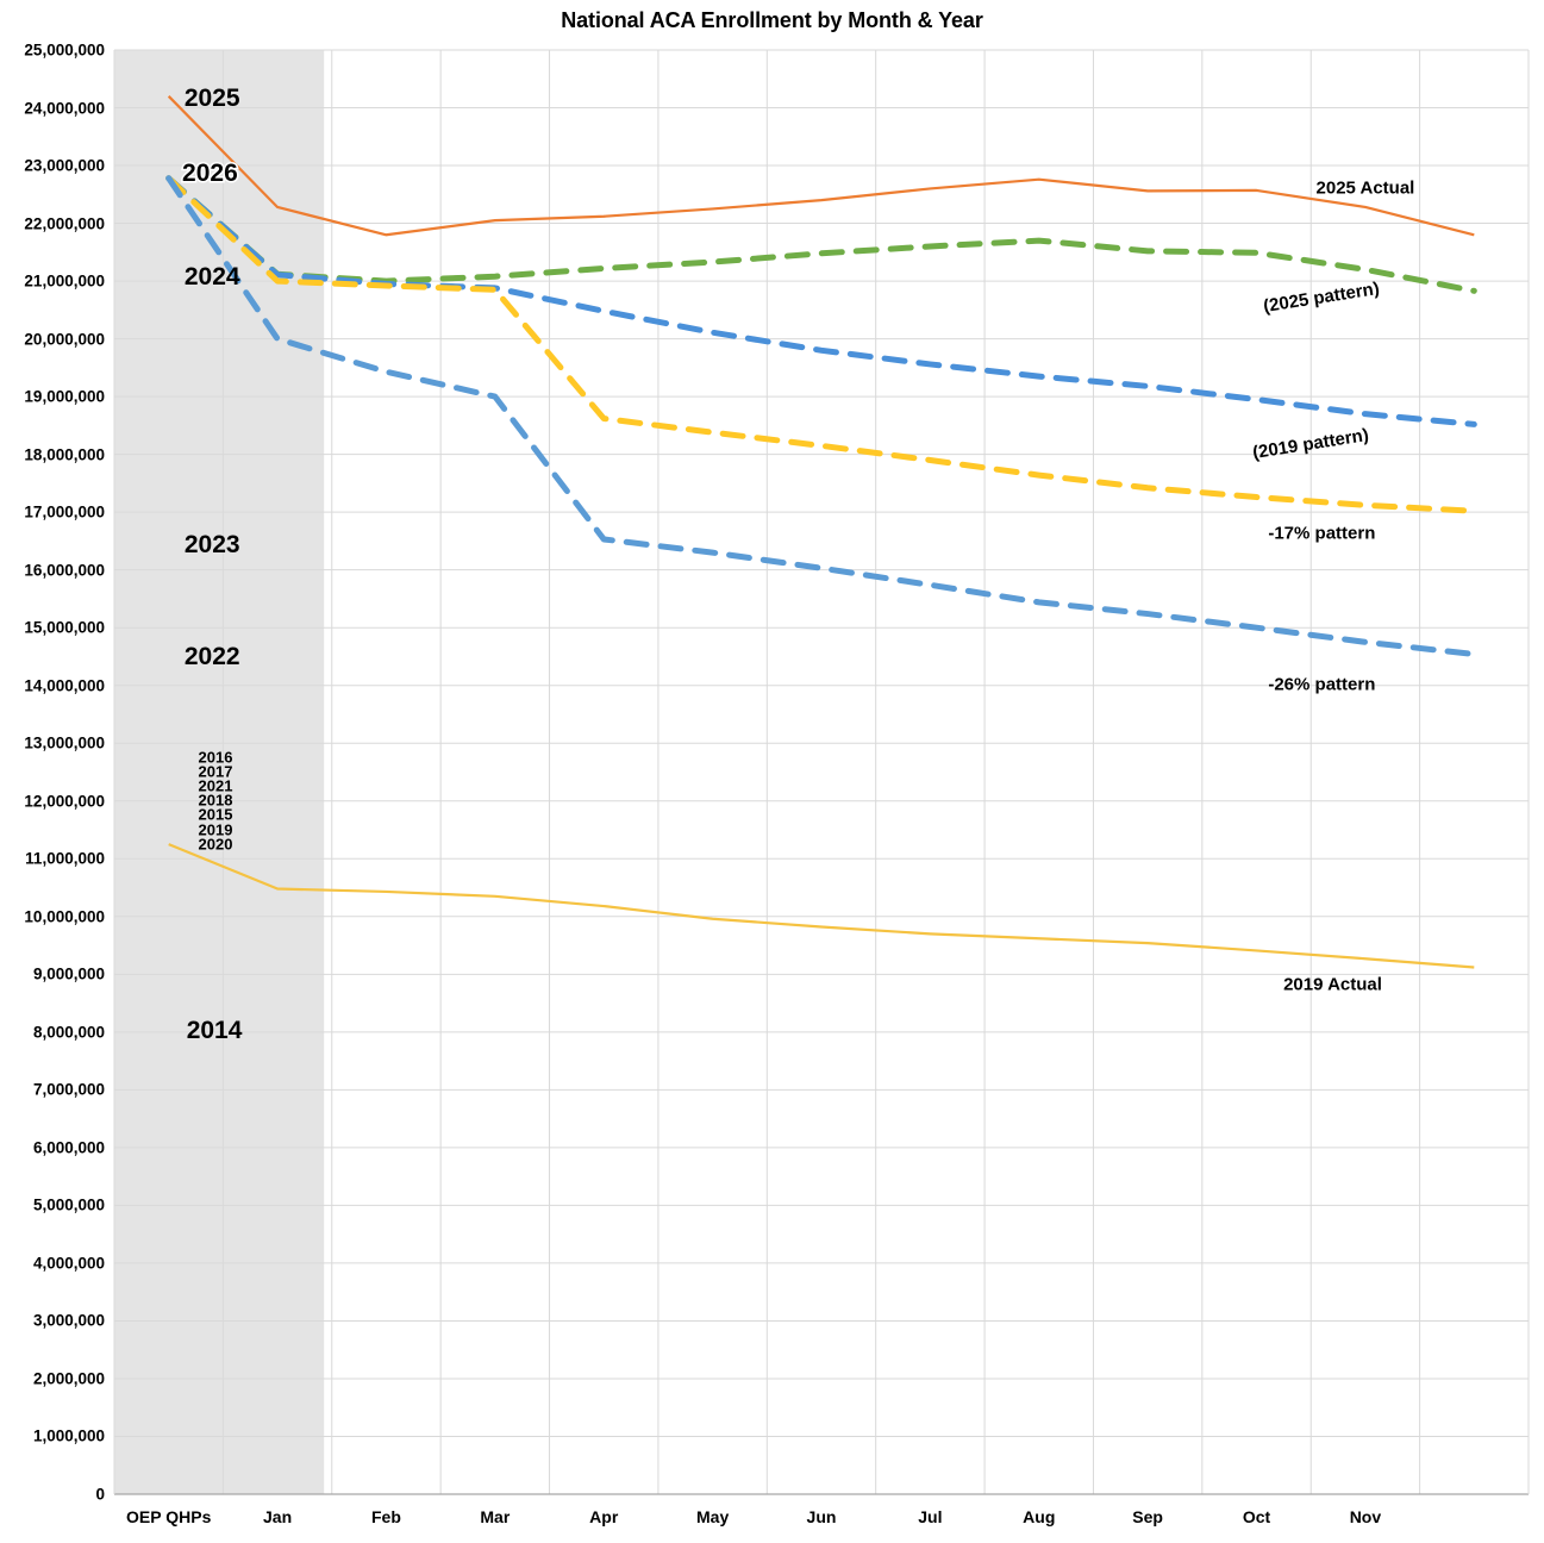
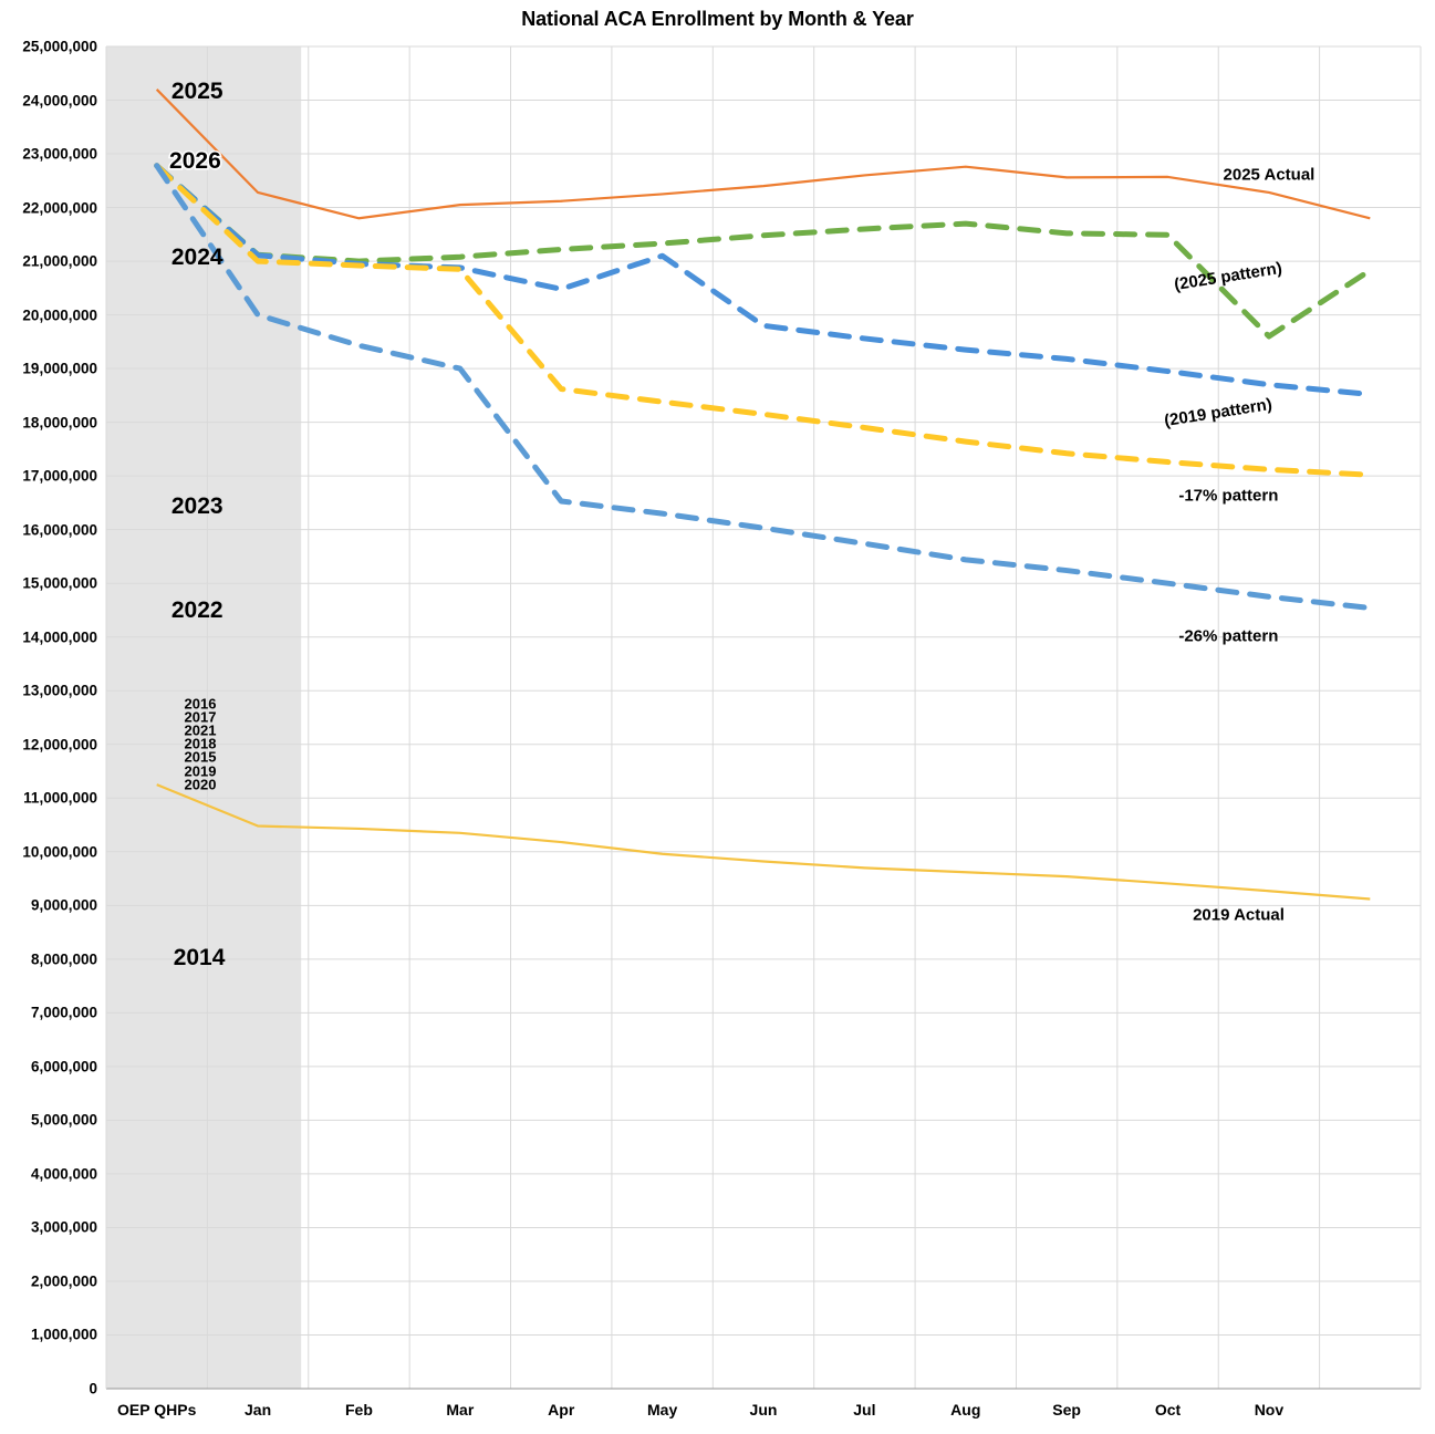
(2019 pattern)/May: 20100000 -> 21100000
(2025 pattern)/Nov: 21200000 -> 19600000
